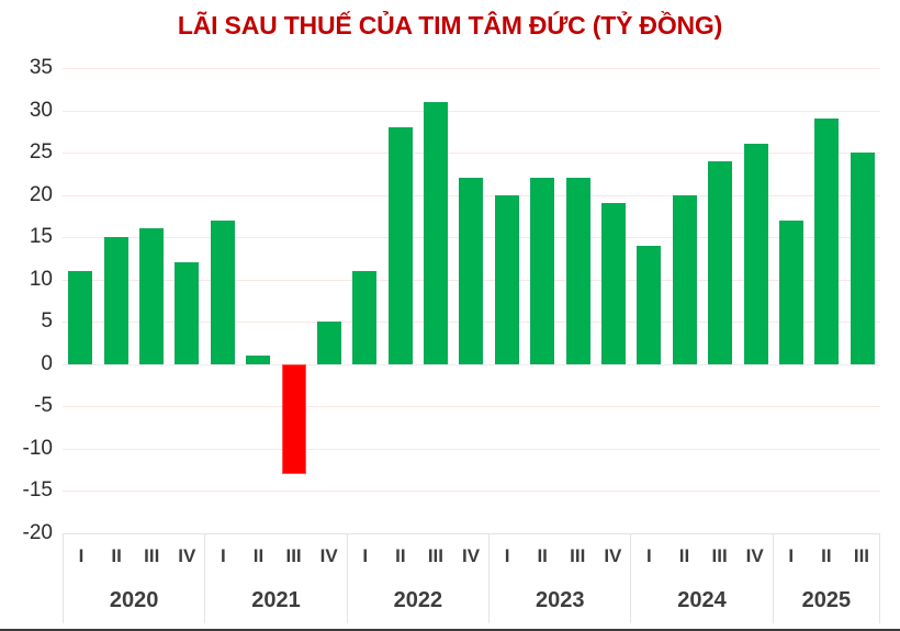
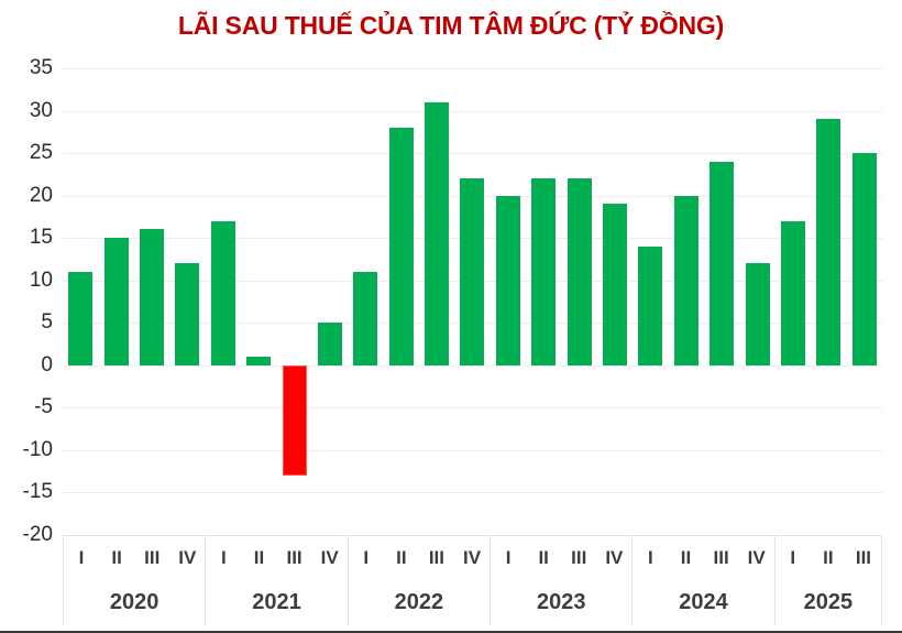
IV 2024: 26 -> 12
